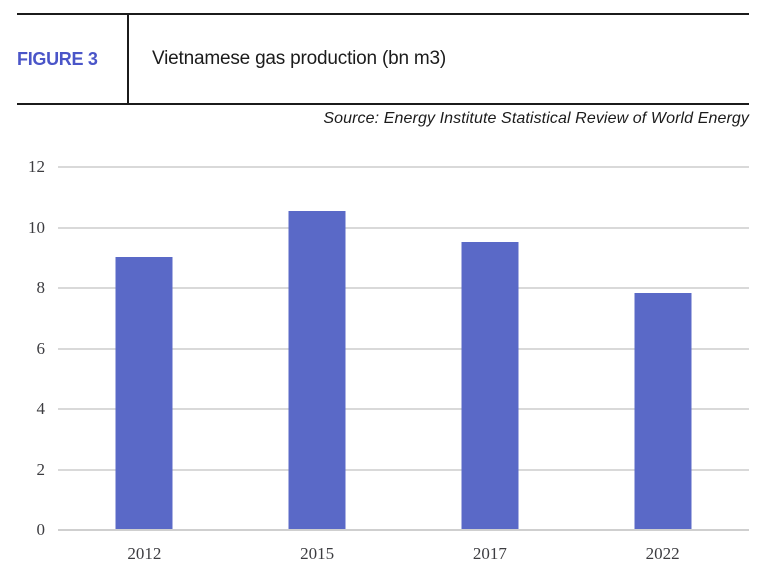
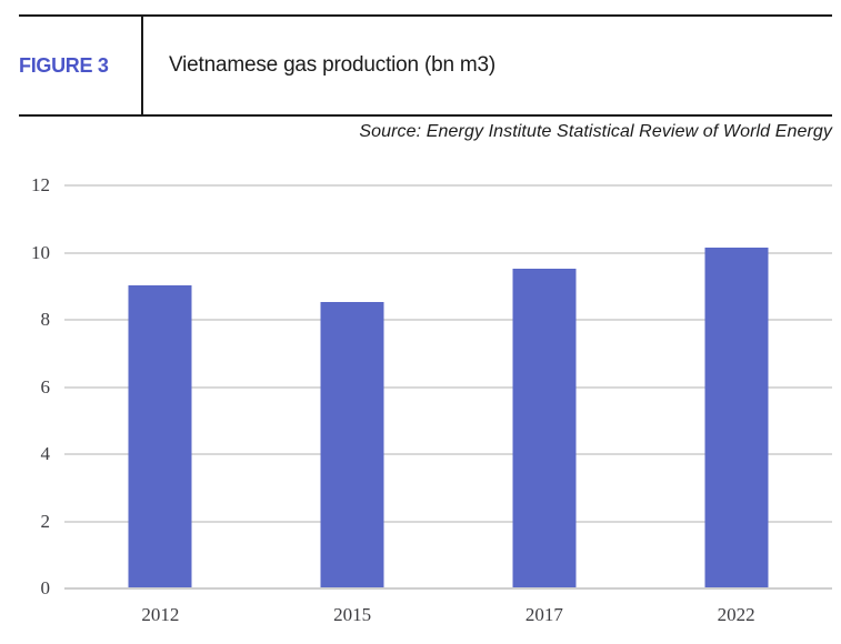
2015: 10.5 -> 8.5
2022: 7.8 -> 10.1
